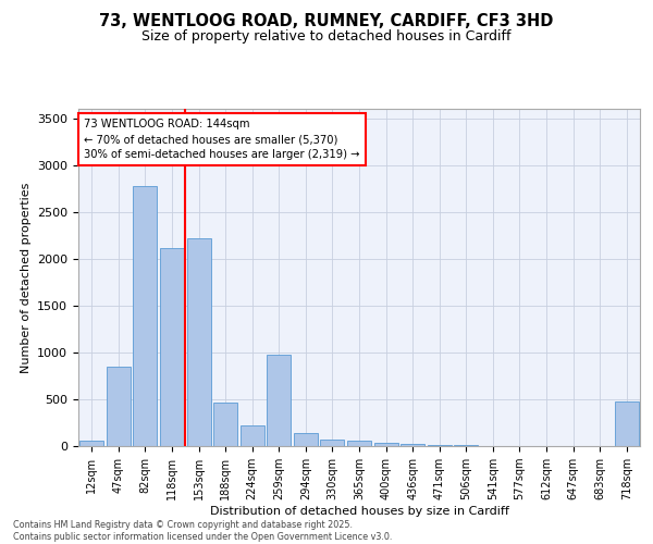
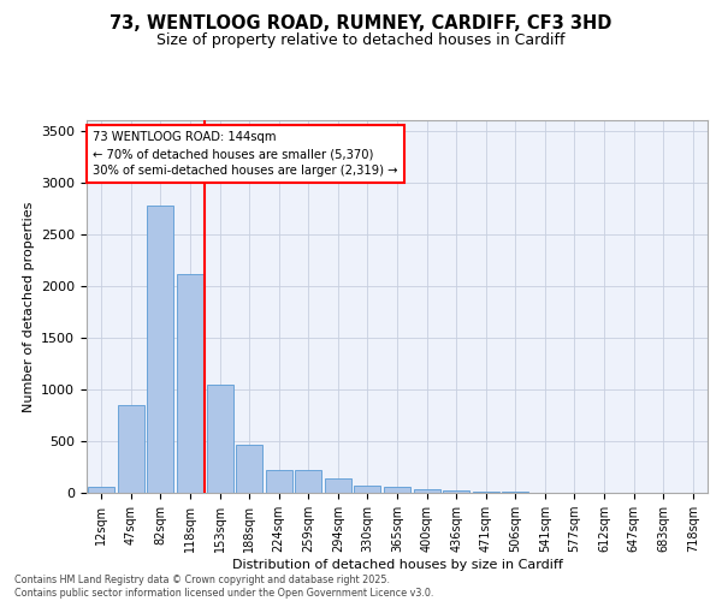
153sqm: 2220 -> 1040
259sqm: 980 -> 220
718sqm: 480 -> 0
